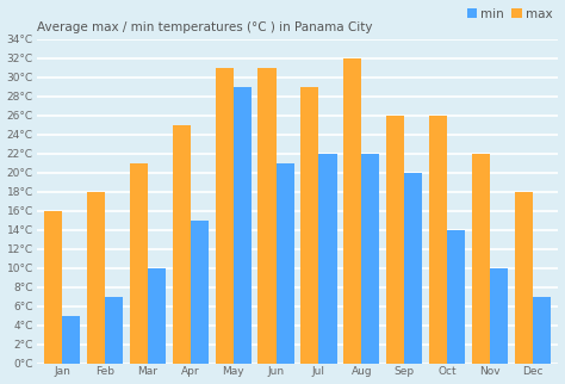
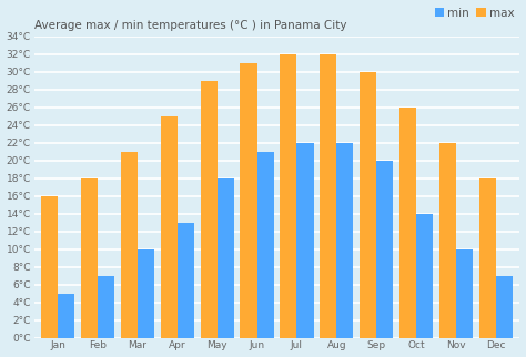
min/Apr: 15°C -> 13°C
max/May: 31°C -> 29°C
min/May: 29°C -> 18°C
max/Jul: 29°C -> 32°C
max/Sep: 26°C -> 30°C
